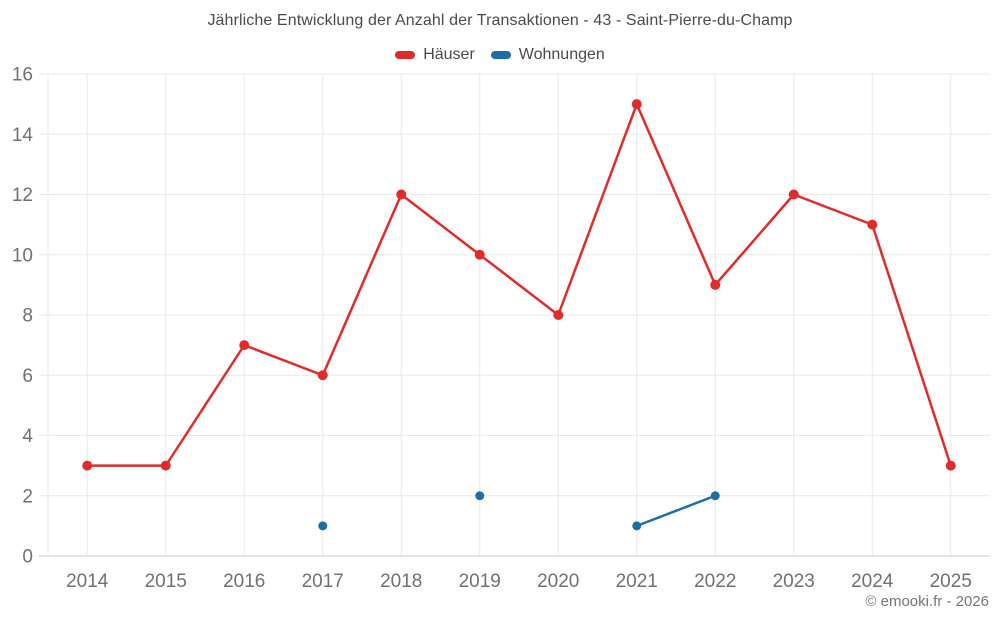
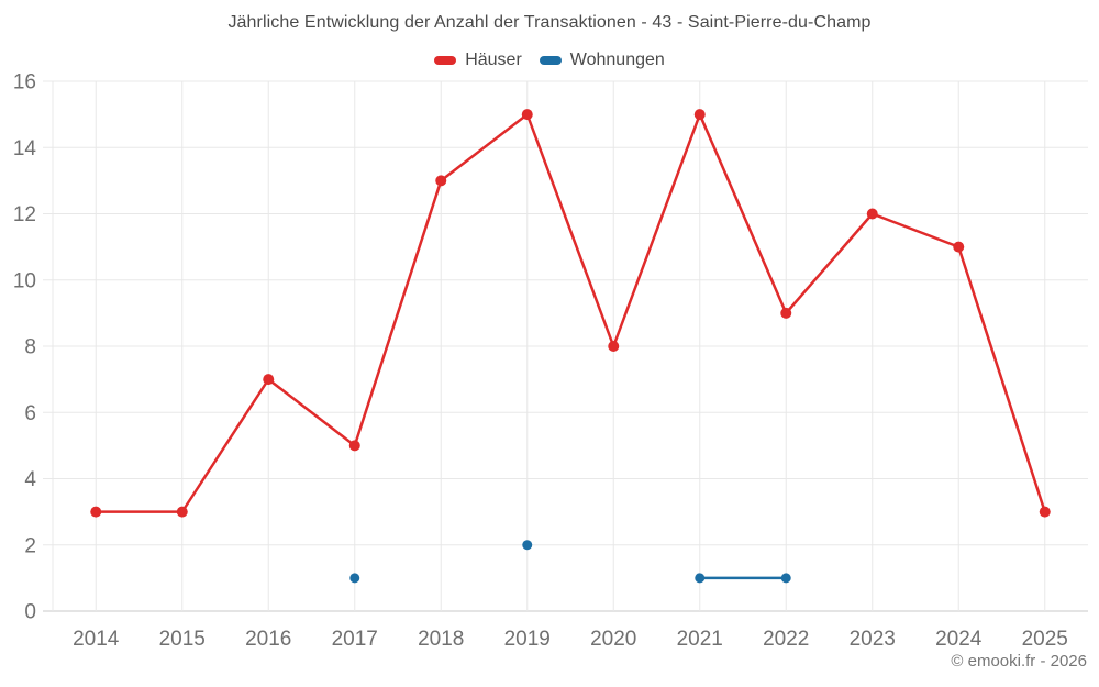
Häuser/2017: 6 -> 5
Häuser/2018: 12 -> 13
Häuser/2019: 10 -> 15
Wohnungen/2022: 2 -> 1
